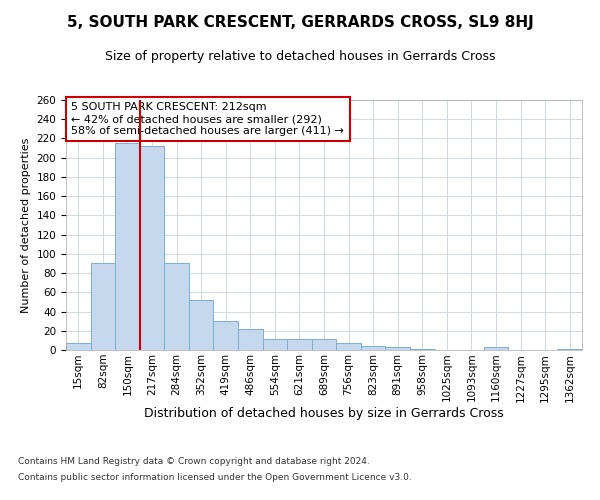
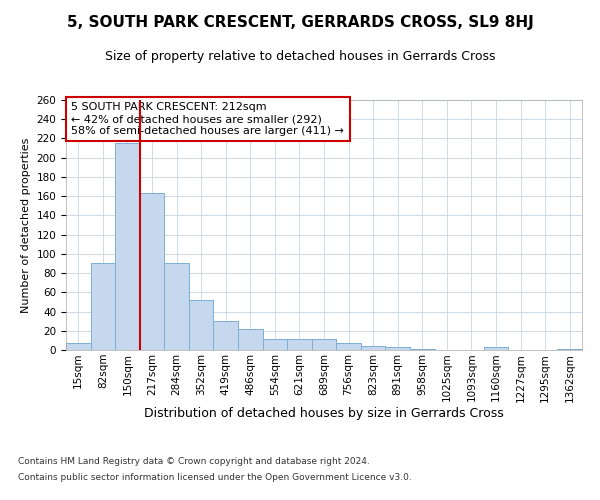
217sqm: 212 -> 163
